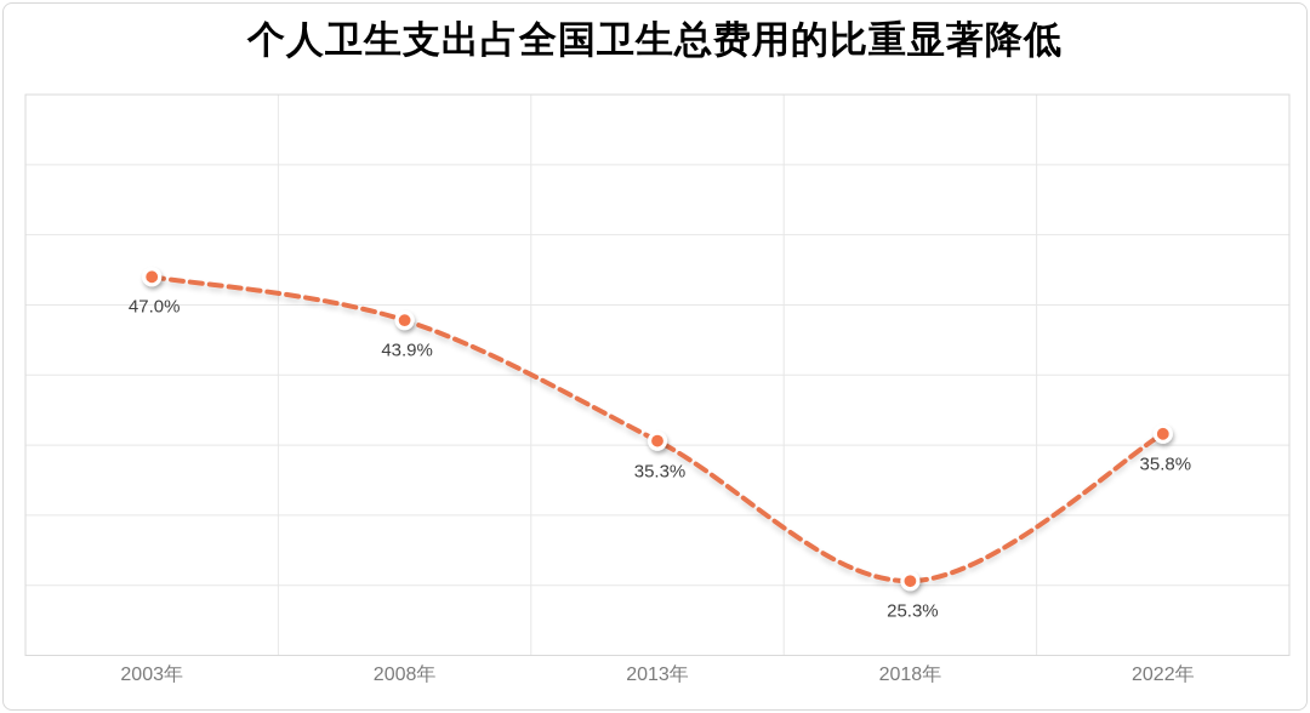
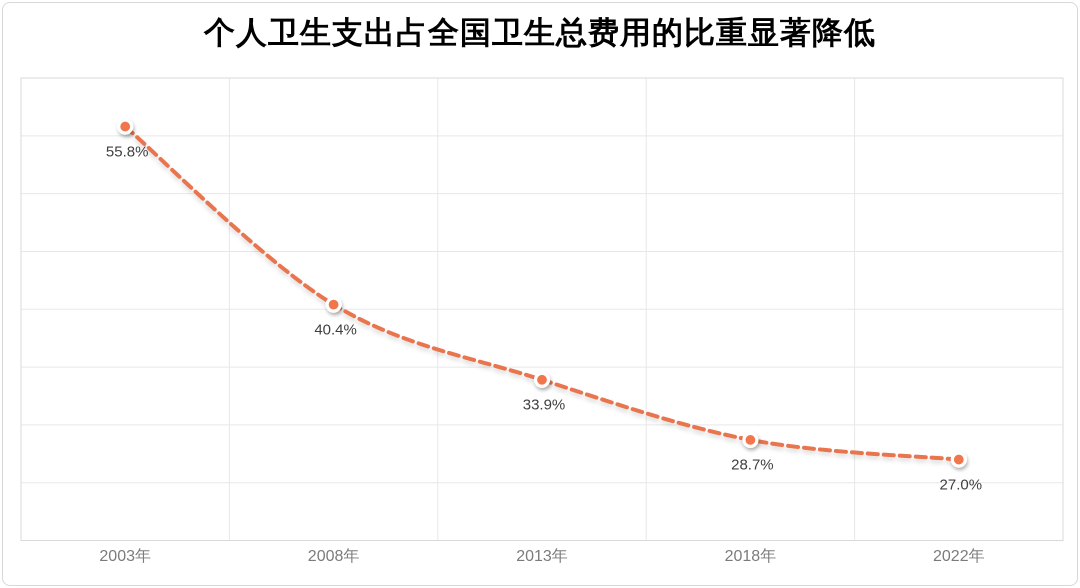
2003年: 47.0% -> 55.8%
2008年: 43.9% -> 40.4%
2013年: 35.3% -> 33.9%
2018年: 25.3% -> 28.7%
2022年: 35.8% -> 27.0%
